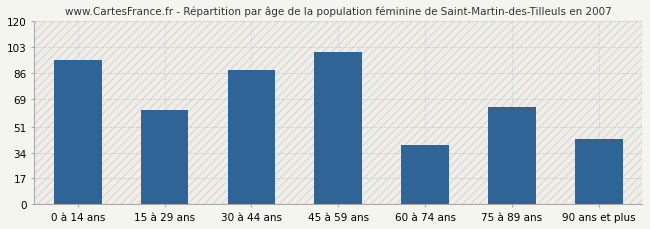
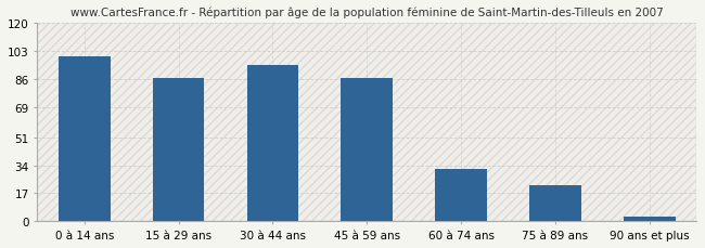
0 à 14 ans: 95 -> 100
15 à 29 ans: 62 -> 87
30 à 44 ans: 88 -> 95
45 à 59 ans: 100 -> 87
60 à 74 ans: 39 -> 32
75 à 89 ans: 64 -> 22
90 ans et plus: 43 -> 3
